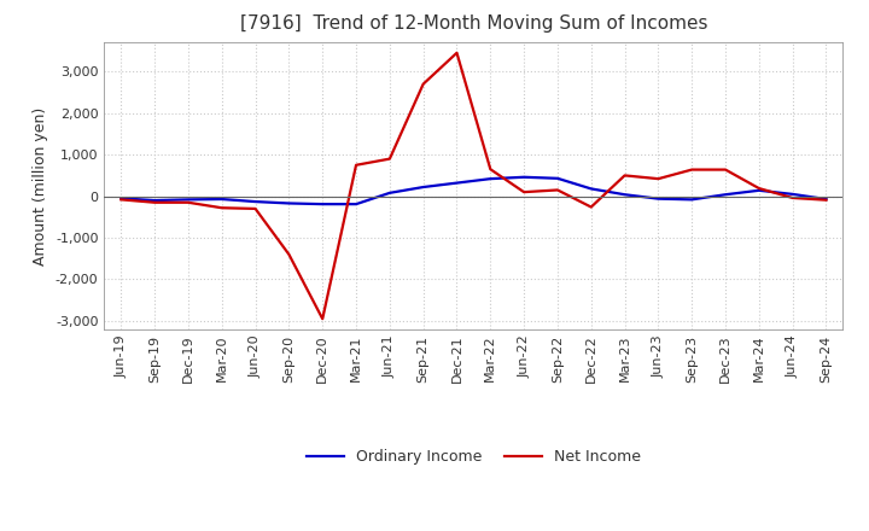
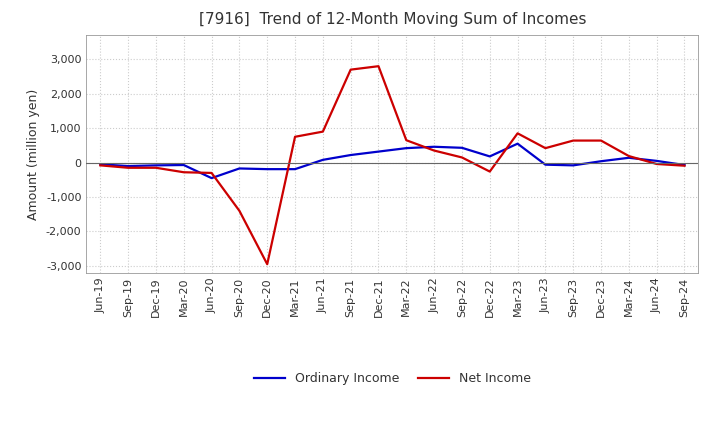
Ordinary Income/Jun-20: -130 -> -450
Net Income/Dec-21: 3,450 -> 2,800
Net Income/Jun-22: 100 -> 350
Ordinary Income/Mar-23: 40 -> 550
Net Income/Mar-23: 500 -> 850
